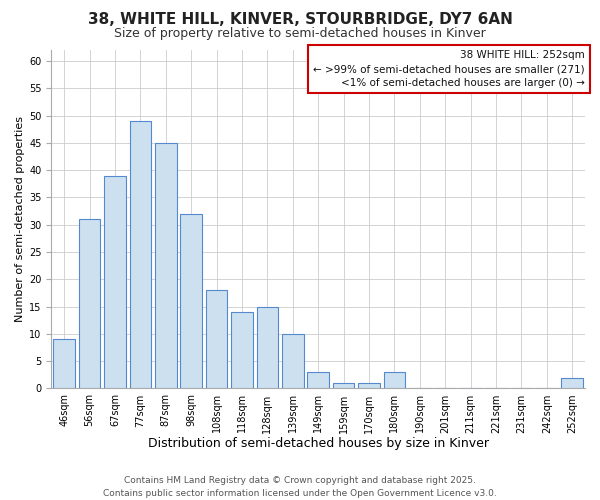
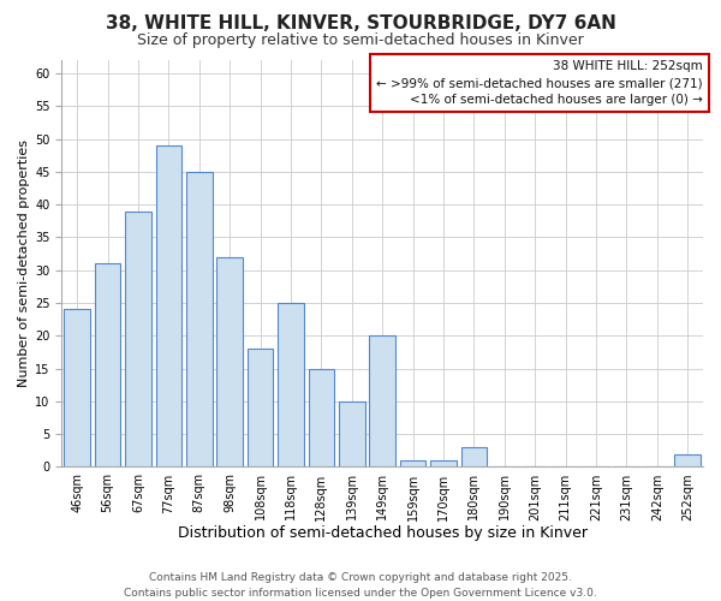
46sqm: 9 -> 24
118sqm: 14 -> 25
149sqm: 3 -> 20
